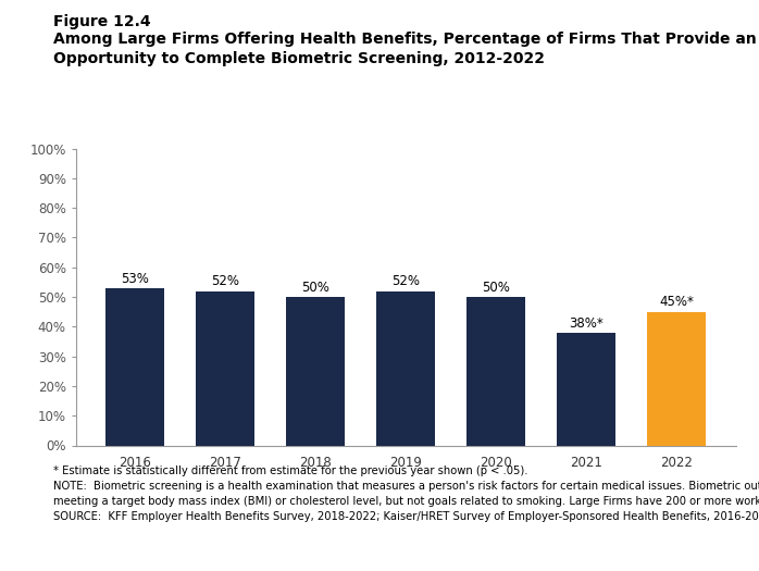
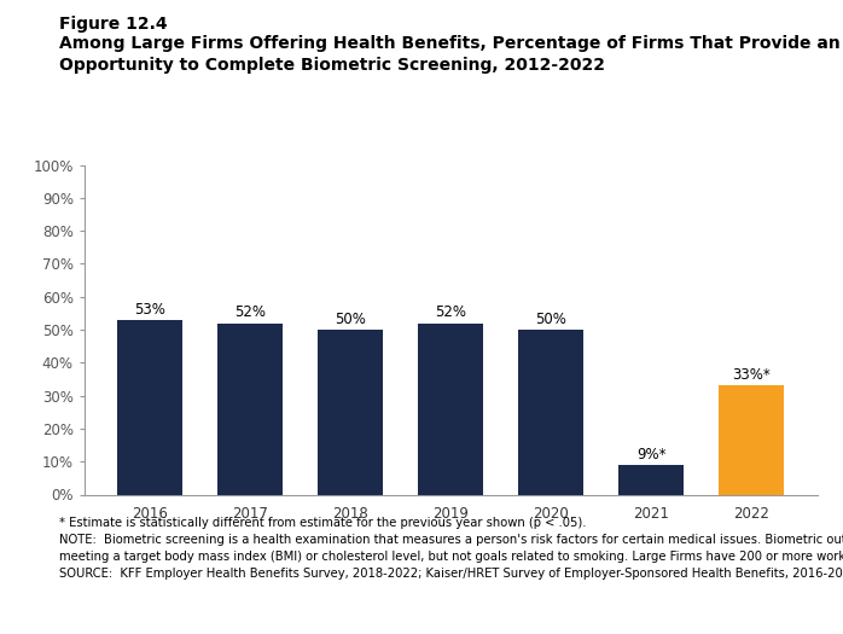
2021: 38%* -> 9%*
2022: 45%* -> 33%*
